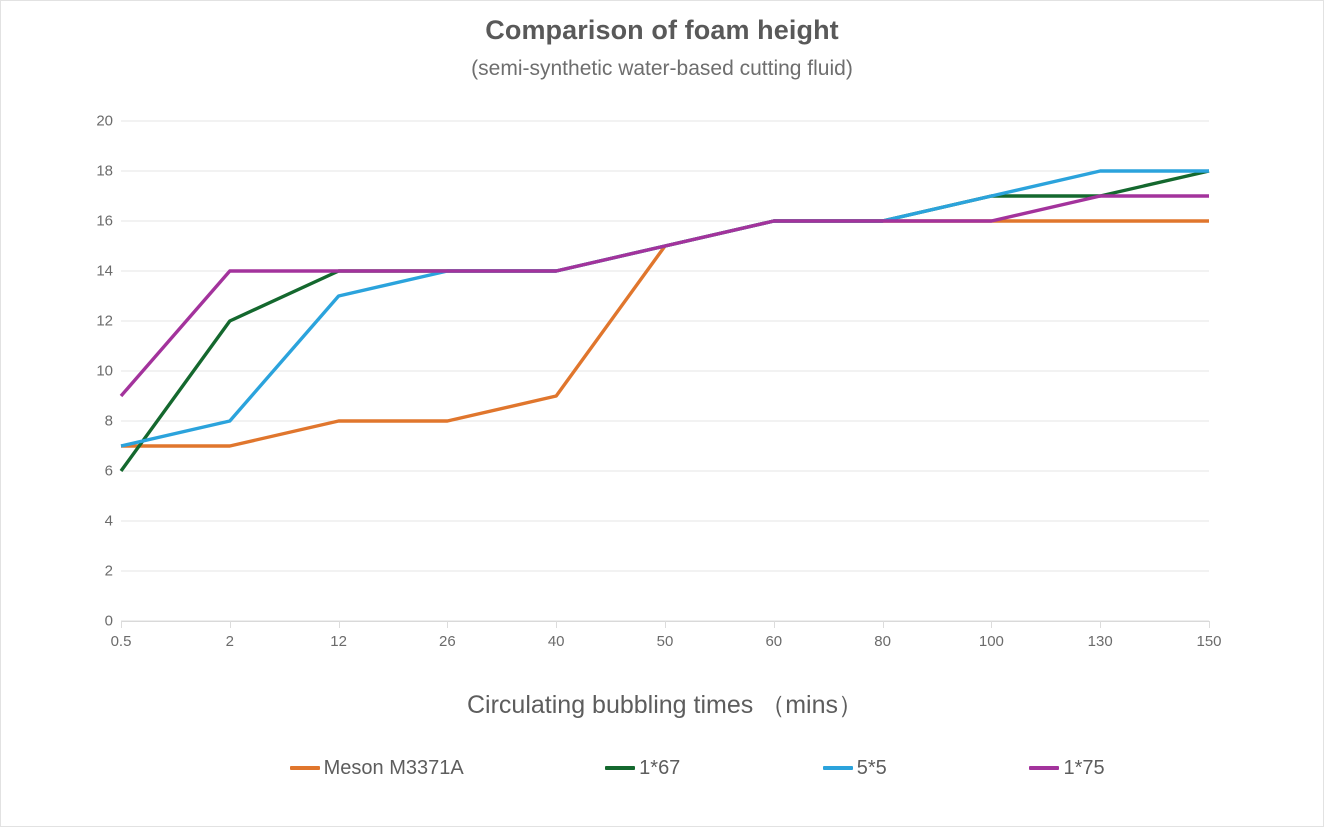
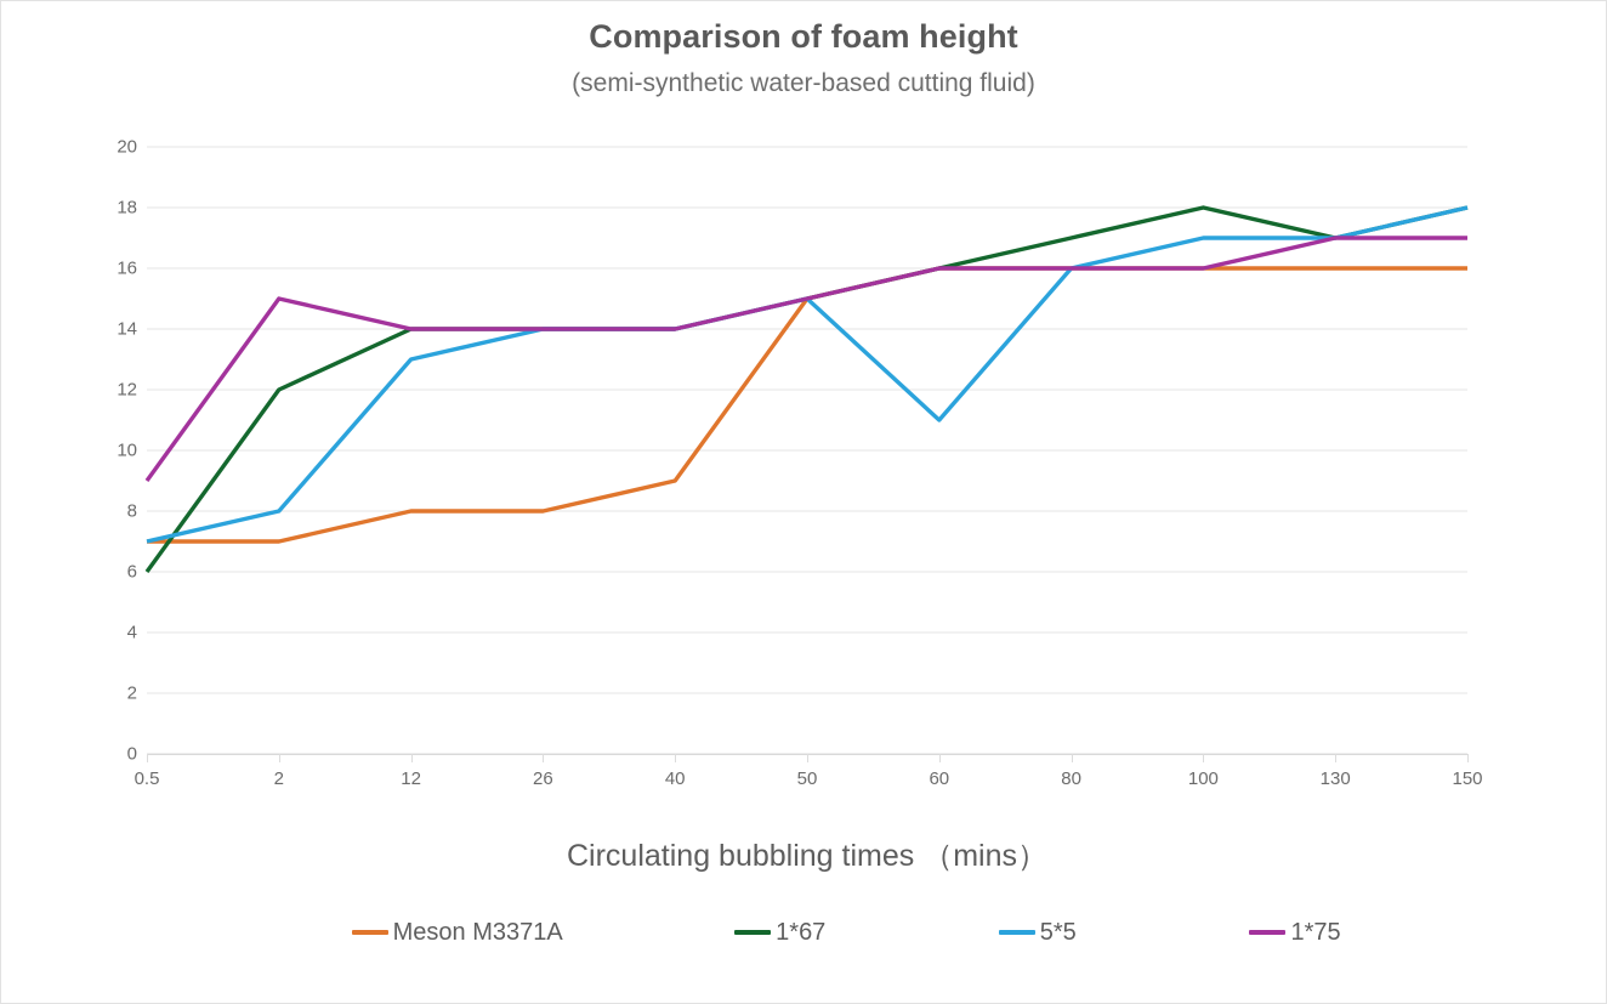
1*75/2: 14 -> 15
5*5/60: 16 -> 11
1*67/80: 16 -> 17
1*67/100: 17 -> 18
5*5/130: 18 -> 17
